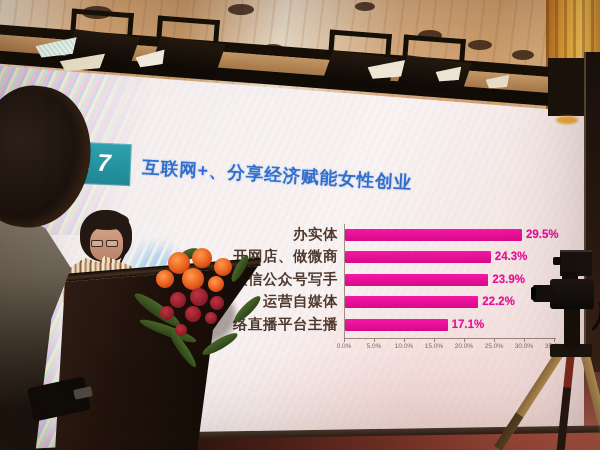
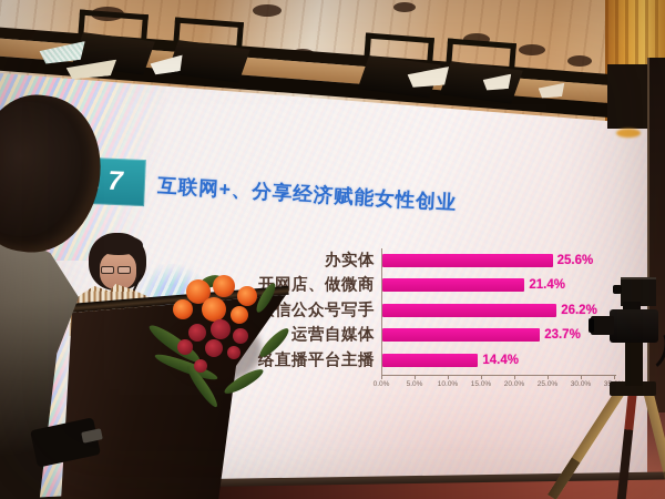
办实体: 29.5% -> 25.6%
开网店、做微商: 24.3% -> 21.4%
微信公众号写手: 23.9% -> 26.2%
运营自媒体: 22.2% -> 23.7%
络直播平台主播: 17.1% -> 14.4%
